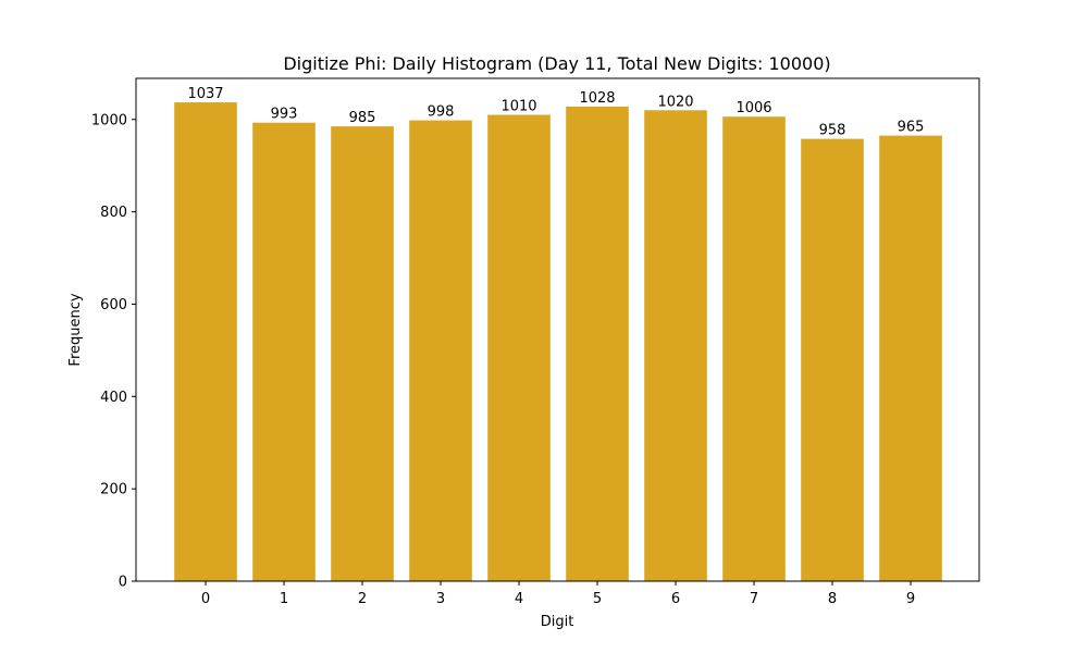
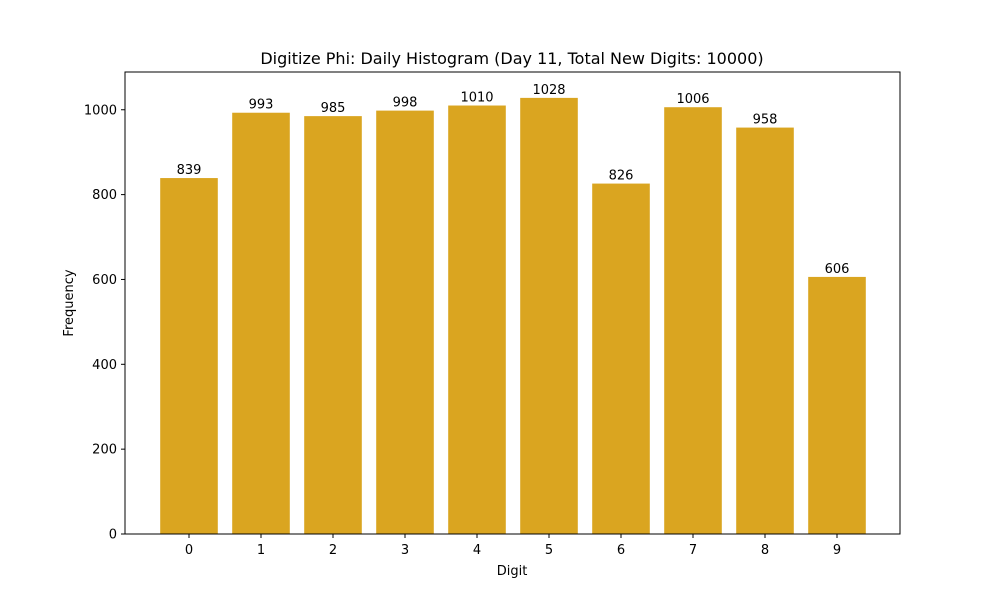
0: 1037 -> 839
6: 1020 -> 826
9: 965 -> 606
